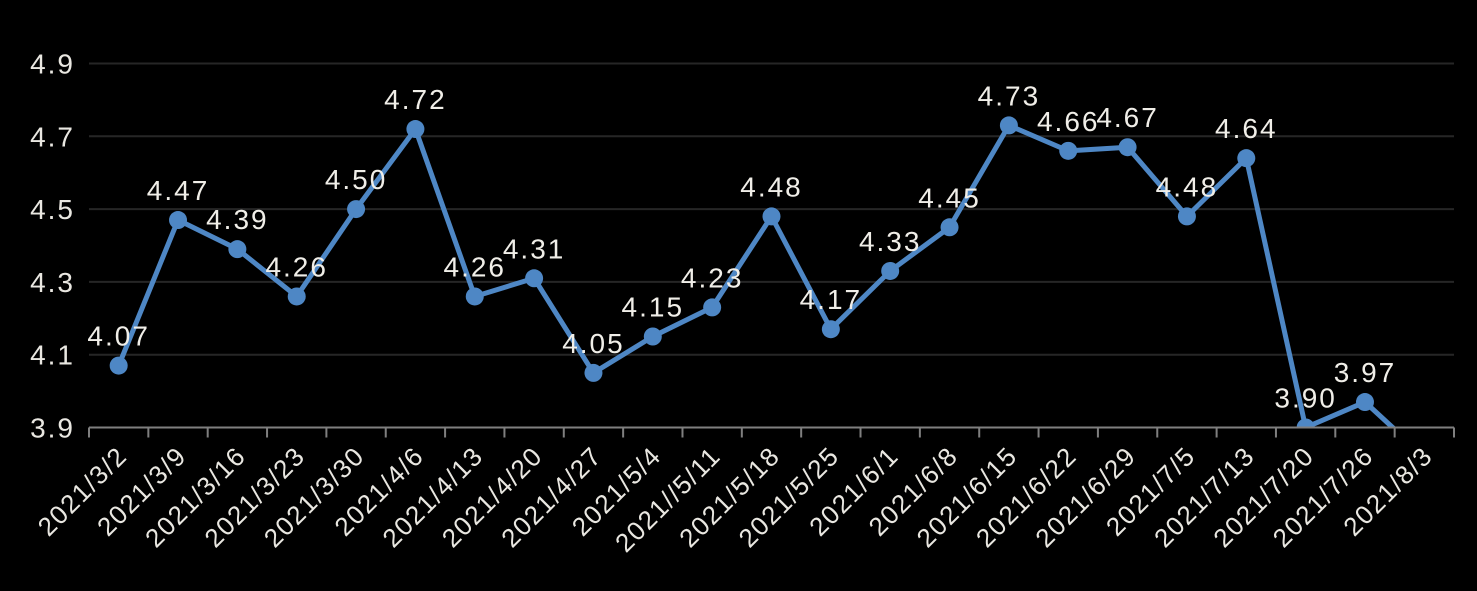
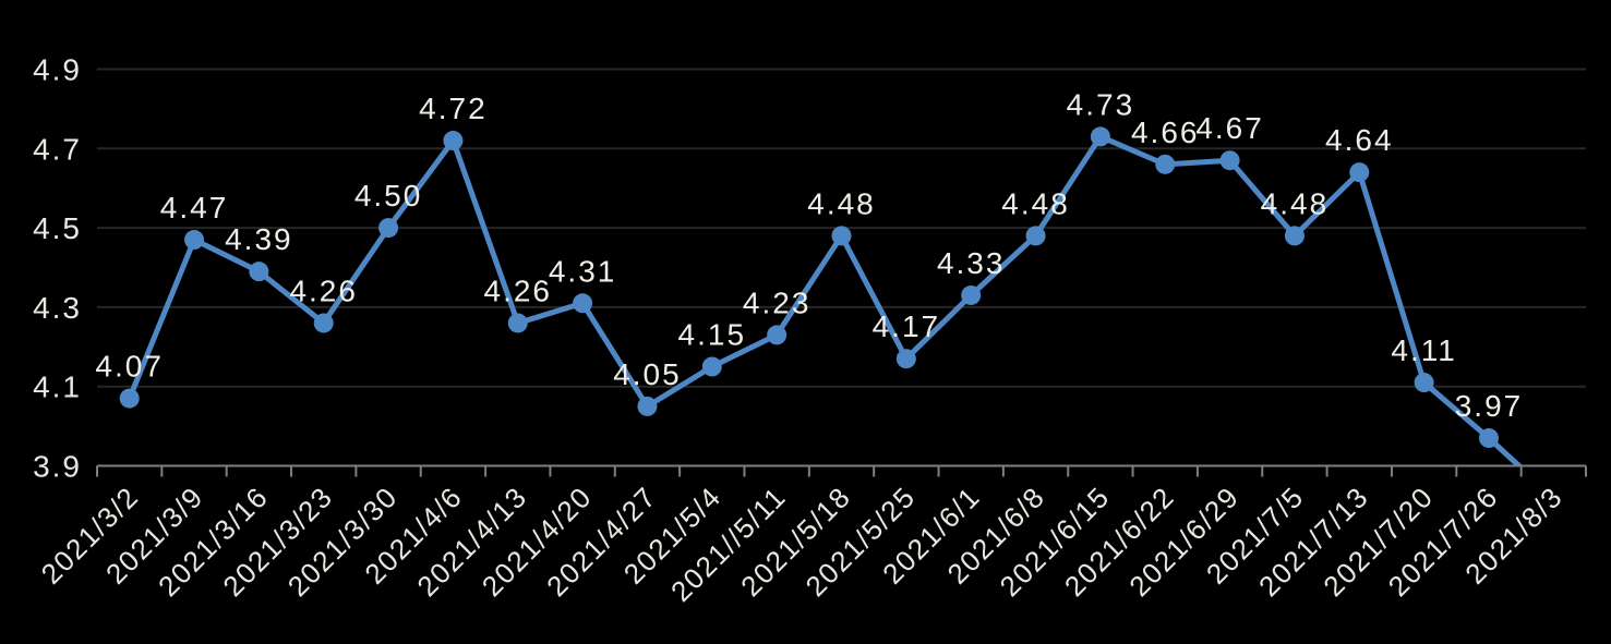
2021/6/8: 4.45 -> 4.48
2021/7/20: 3.90 -> 4.11
